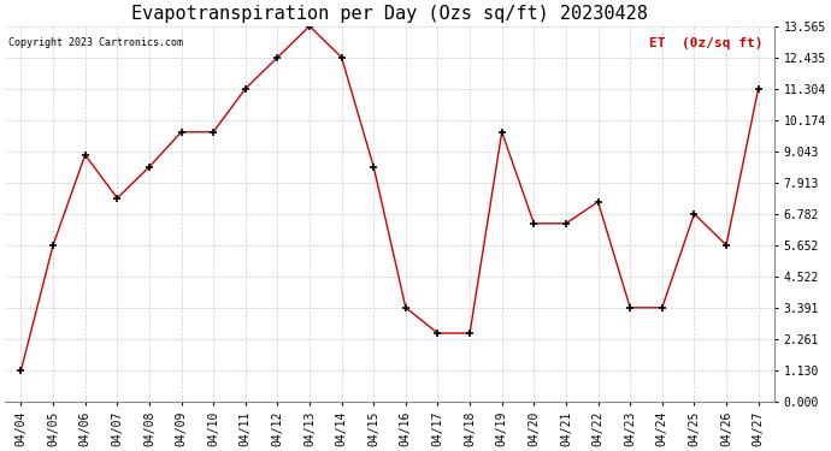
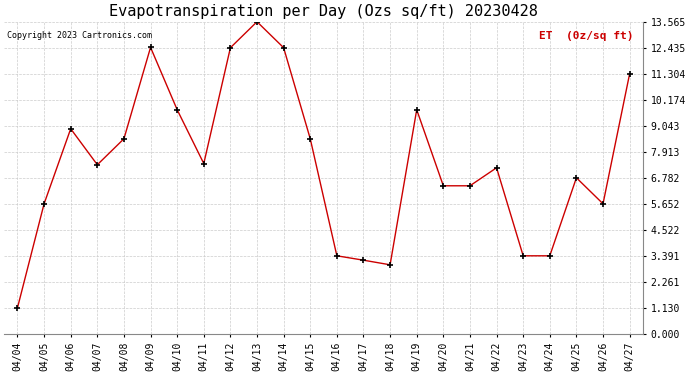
04/09: 9.74 -> 12.45
04/11: 11.30 -> 7.40
04/17: 2.47 -> 3.20
04/18: 2.47 -> 3.00
